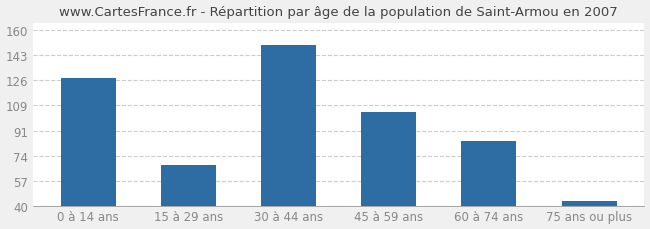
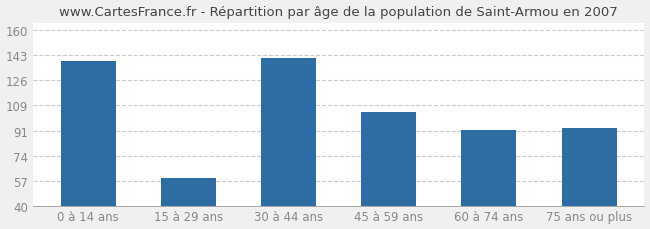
0 à 14 ans: 127 -> 139
15 à 29 ans: 68 -> 59
30 à 44 ans: 150 -> 141
60 à 74 ans: 84 -> 92
75 ans ou plus: 43 -> 93
